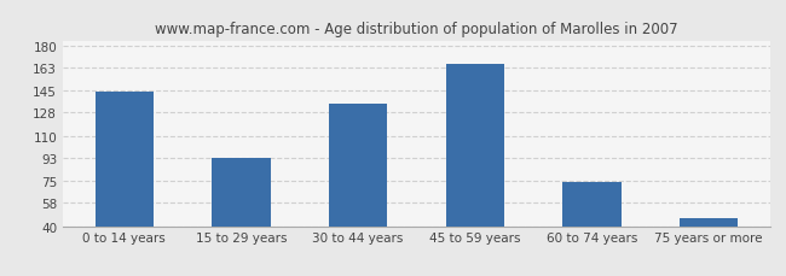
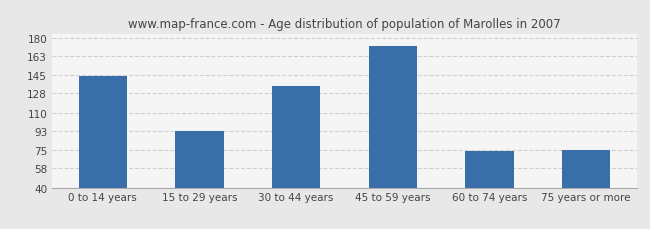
45 to 59 years: 166 -> 172
75 years or more: 46 -> 75
